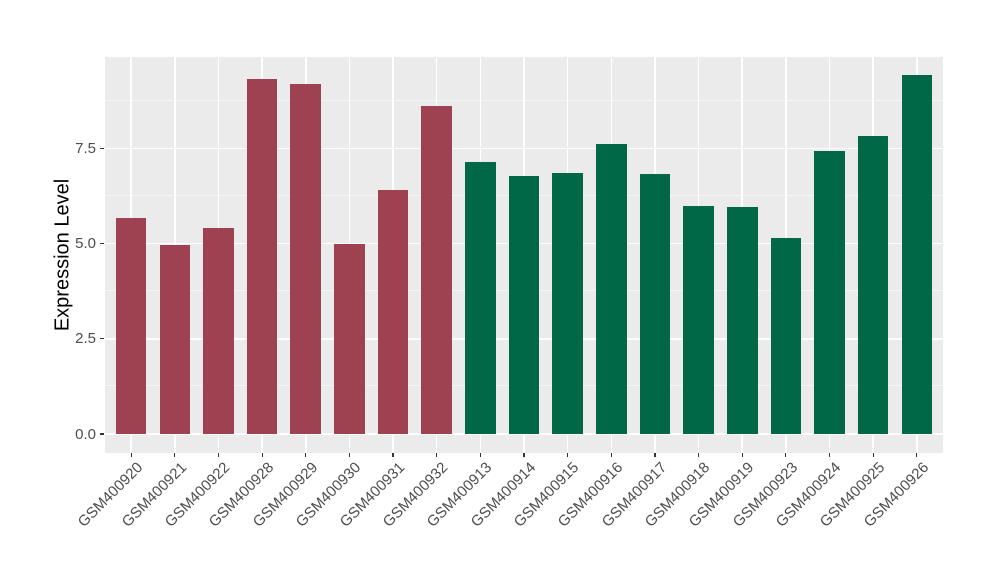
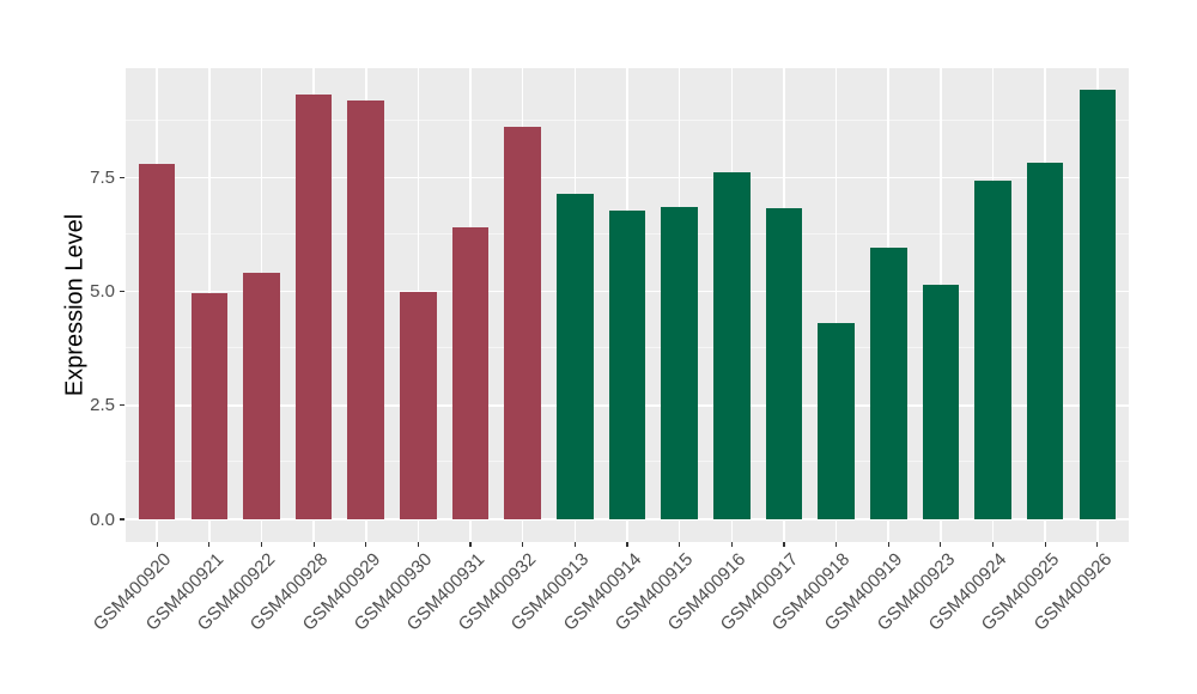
GSM400920: 5.7 -> 7.8
GSM400918: 6.0 -> 4.3
